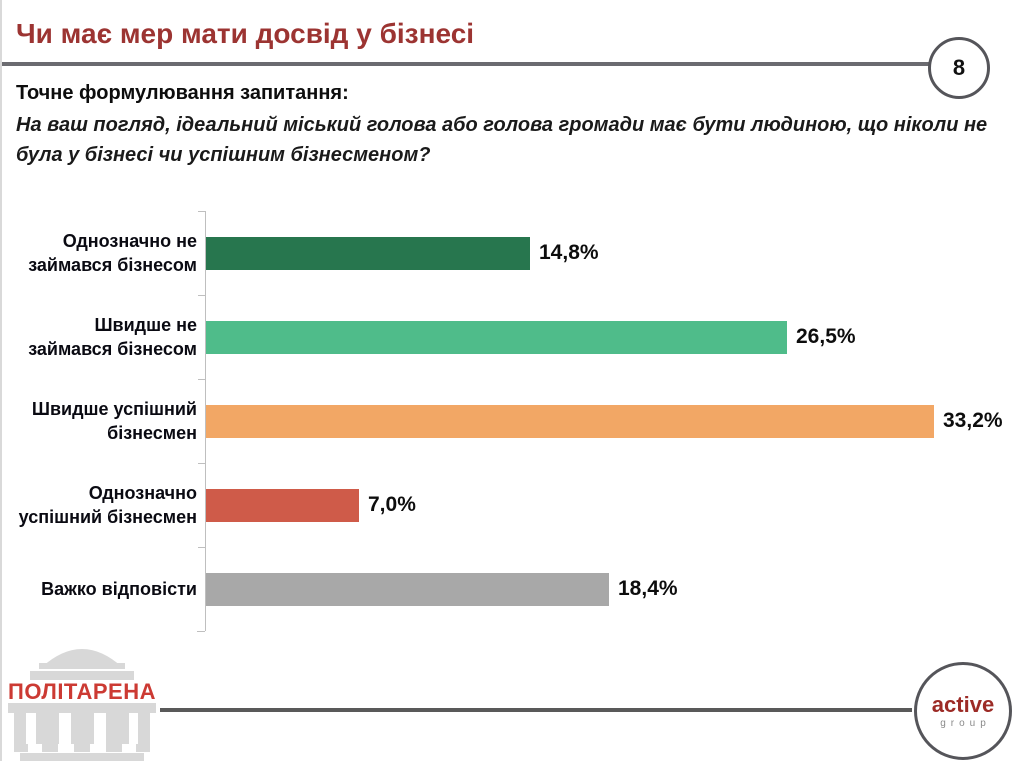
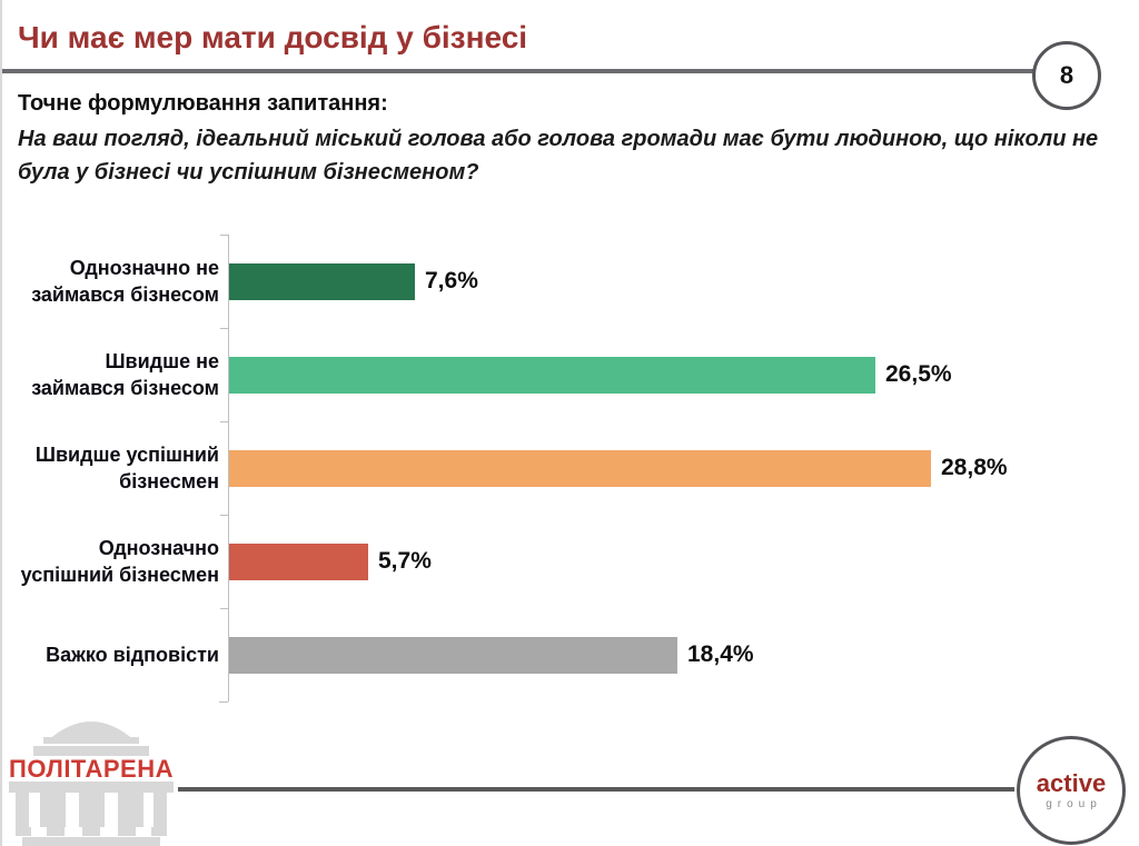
Однозначно не займався бізнесом: 14,8% -> 7,6%
Швидше успішний бізнесмен: 33,2% -> 28,8%
Однозначно успішний бізнесмен: 7,0% -> 5,7%
